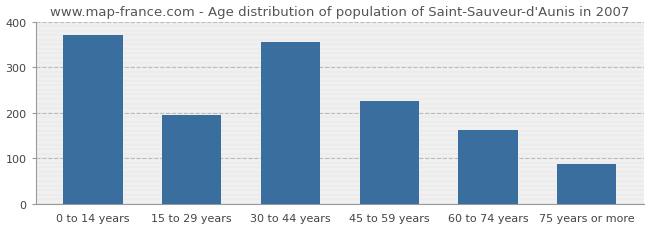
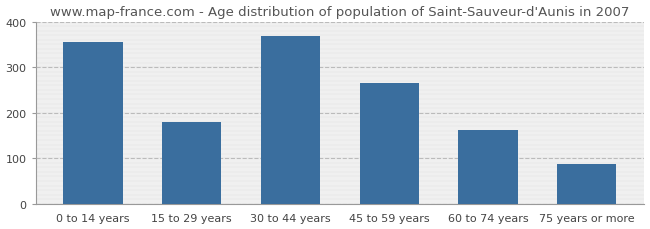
0 to 14 years: 370 -> 355
15 to 29 years: 195 -> 180
30 to 44 years: 355 -> 368
45 to 59 years: 225 -> 264
